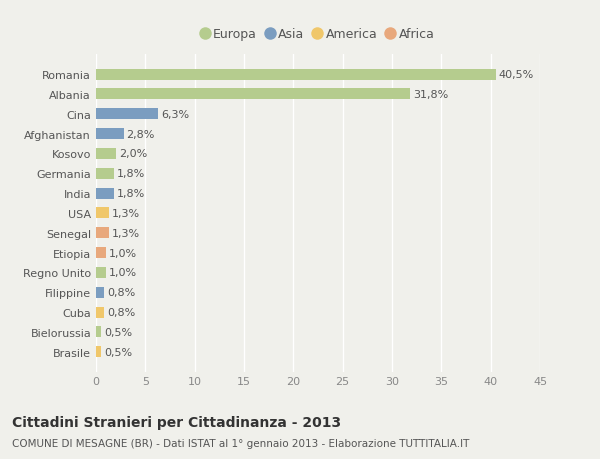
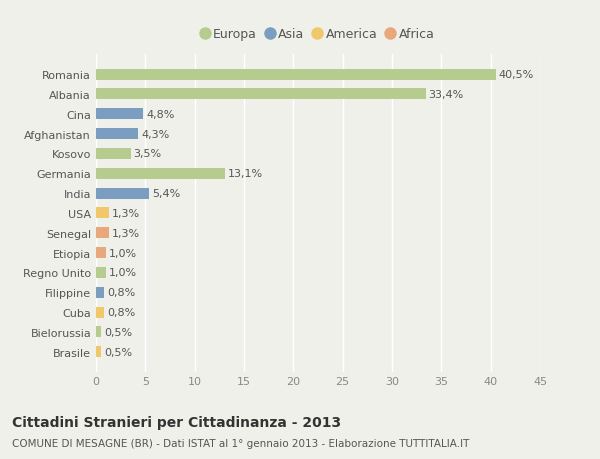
Albania: 31,8% -> 33,4%
Cina: 6,3% -> 4,8%
Afghanistan: 2,8% -> 4,3%
Kosovo: 2,0% -> 3,5%
Germania: 1,8% -> 13,1%
India: 1,8% -> 5,4%
